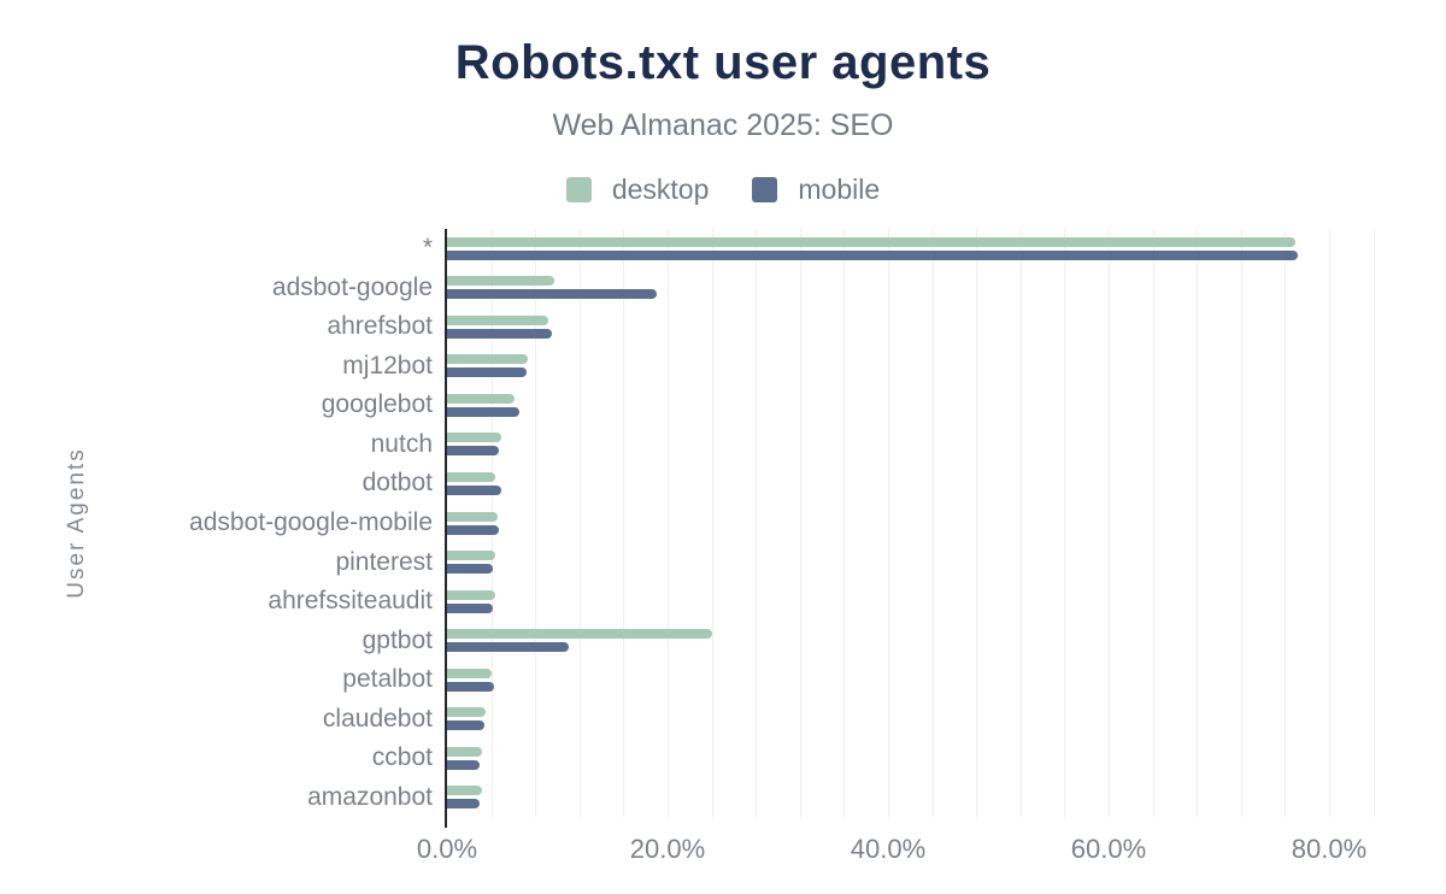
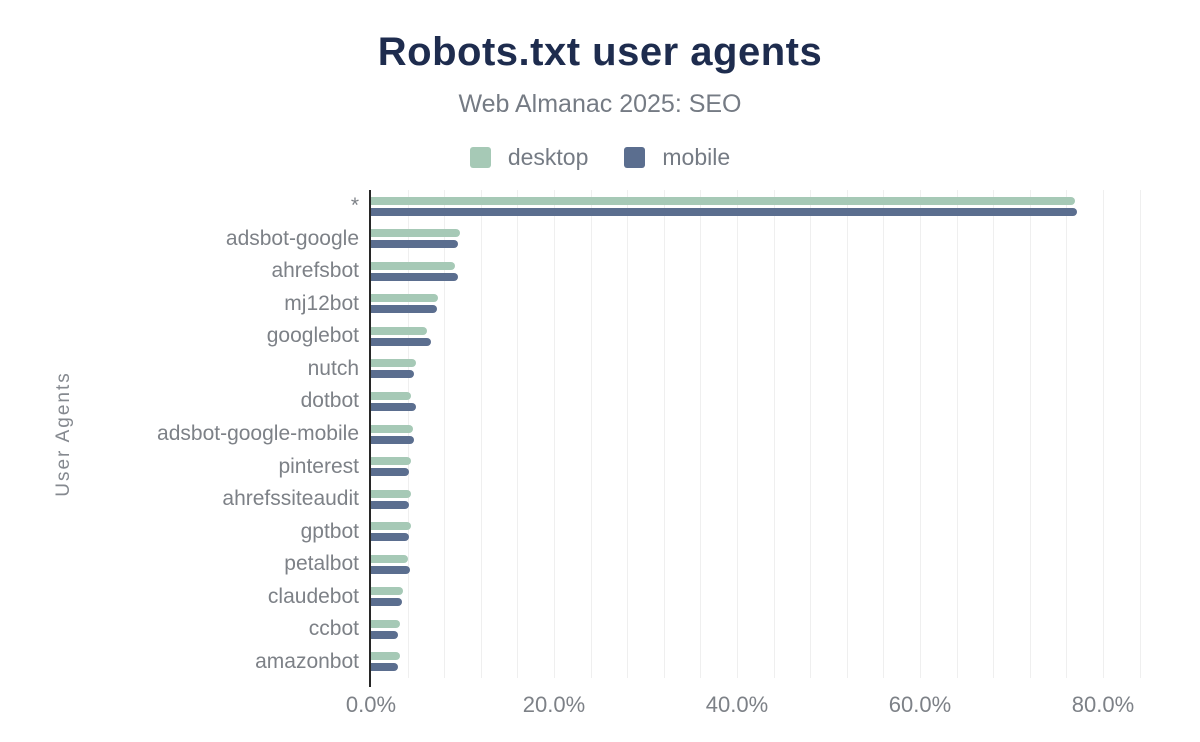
mobile/adsbot-google: 19% -> 10%
desktop/gptbot: 24% -> 4%
mobile/gptbot: 11% -> 4%
